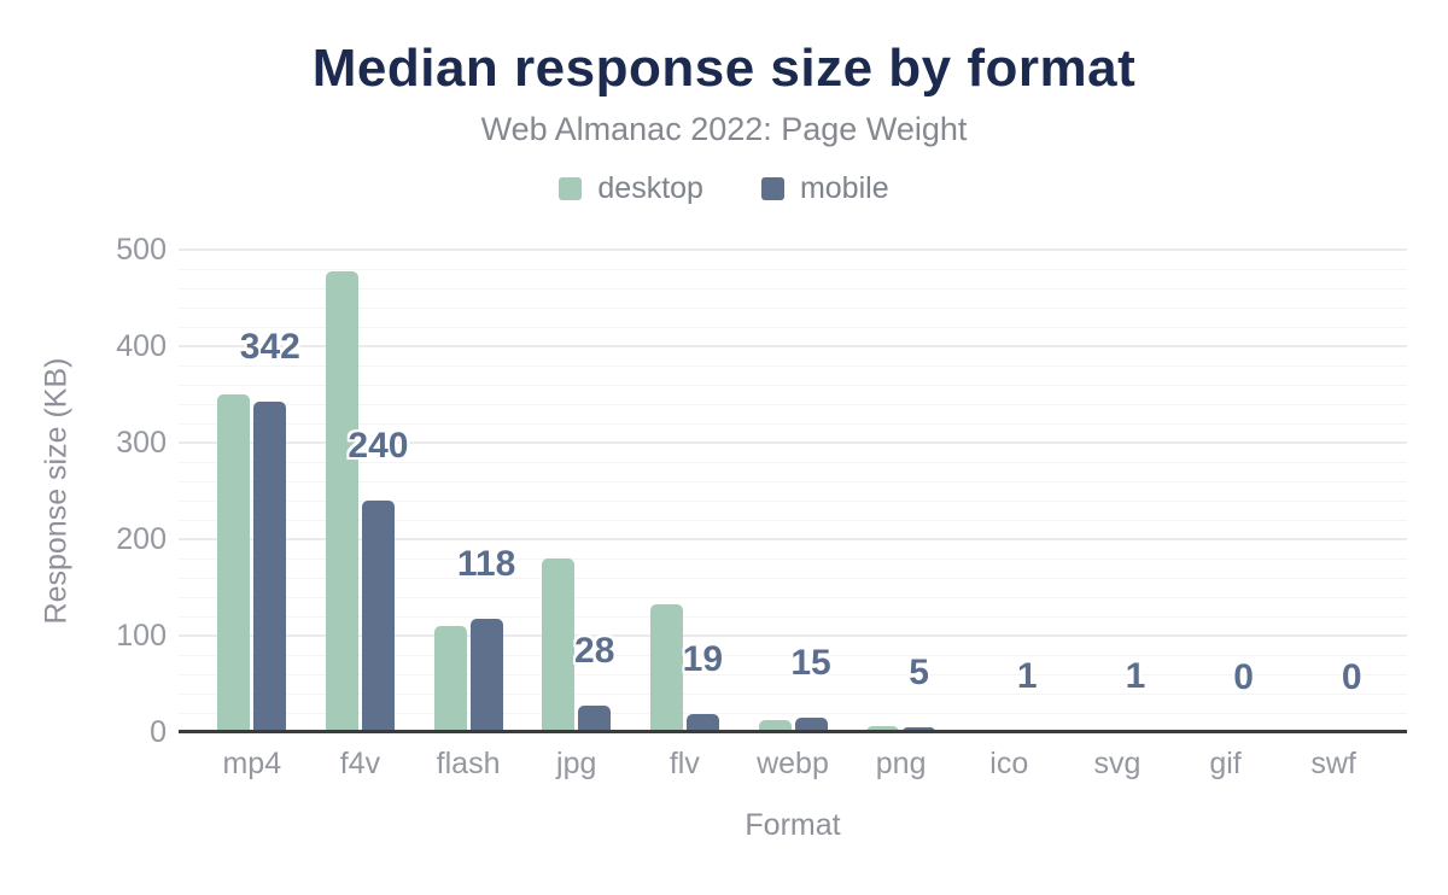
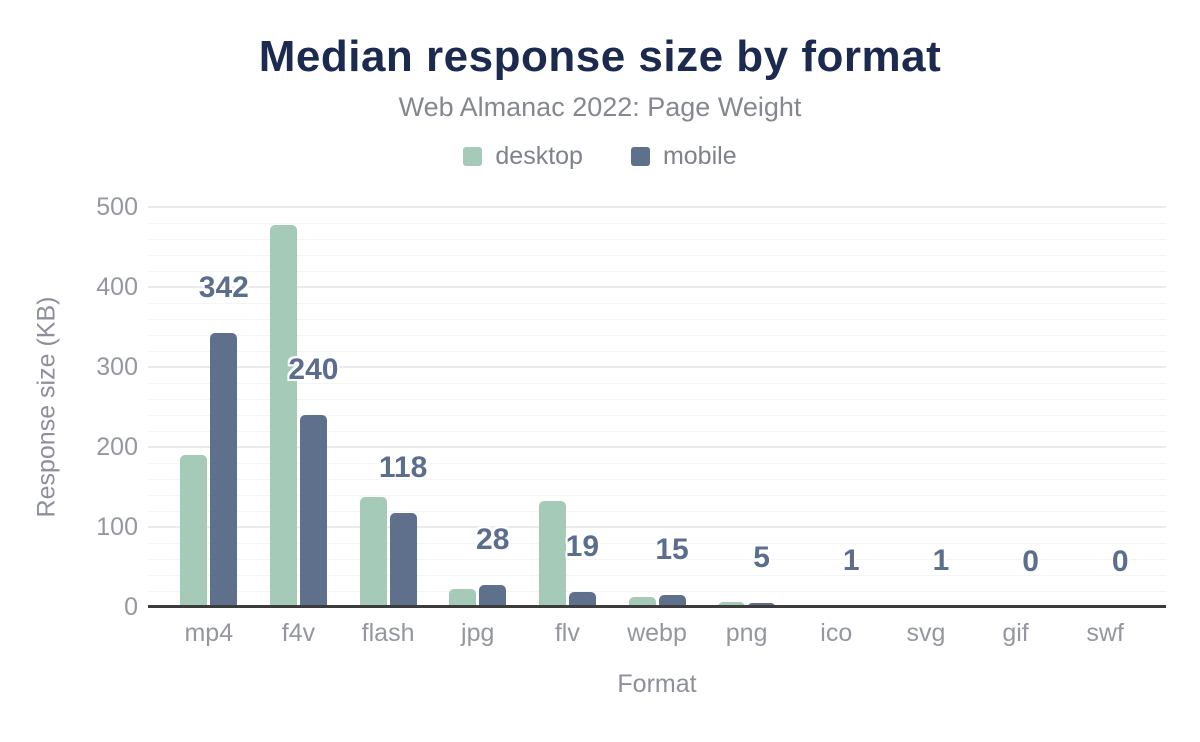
desktop/mp4: 350 -> 190
desktop/flash: 110 -> 140
desktop/jpg: 180 -> 20
